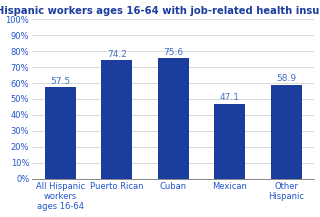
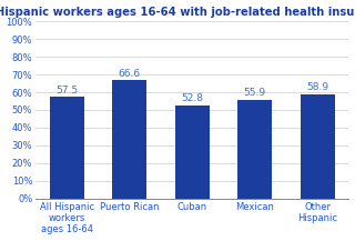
Puerto Rican: 74.2 -> 66.6
Cuban: 75.6 -> 52.8
Mexican: 47.1 -> 55.9
